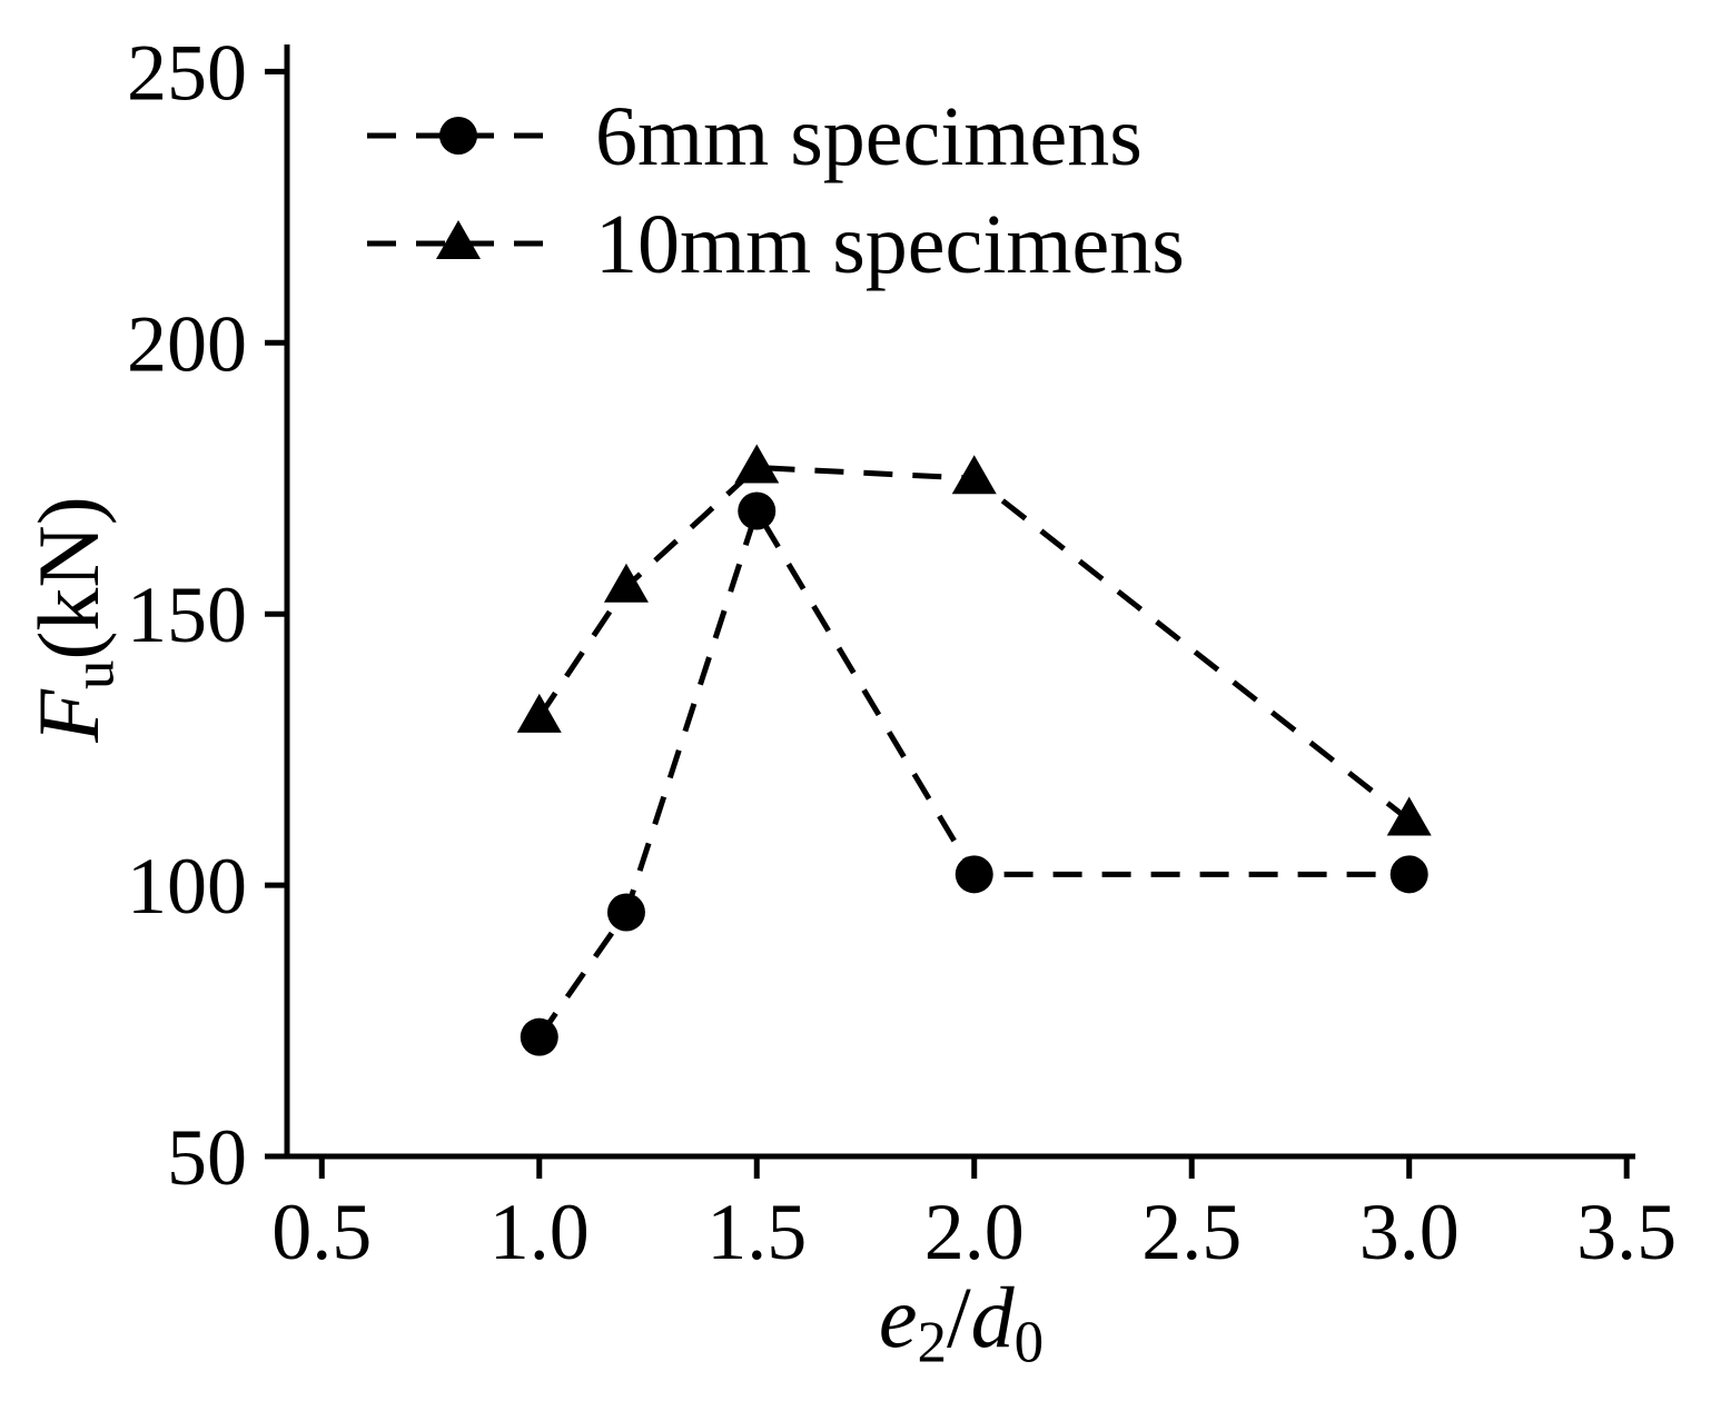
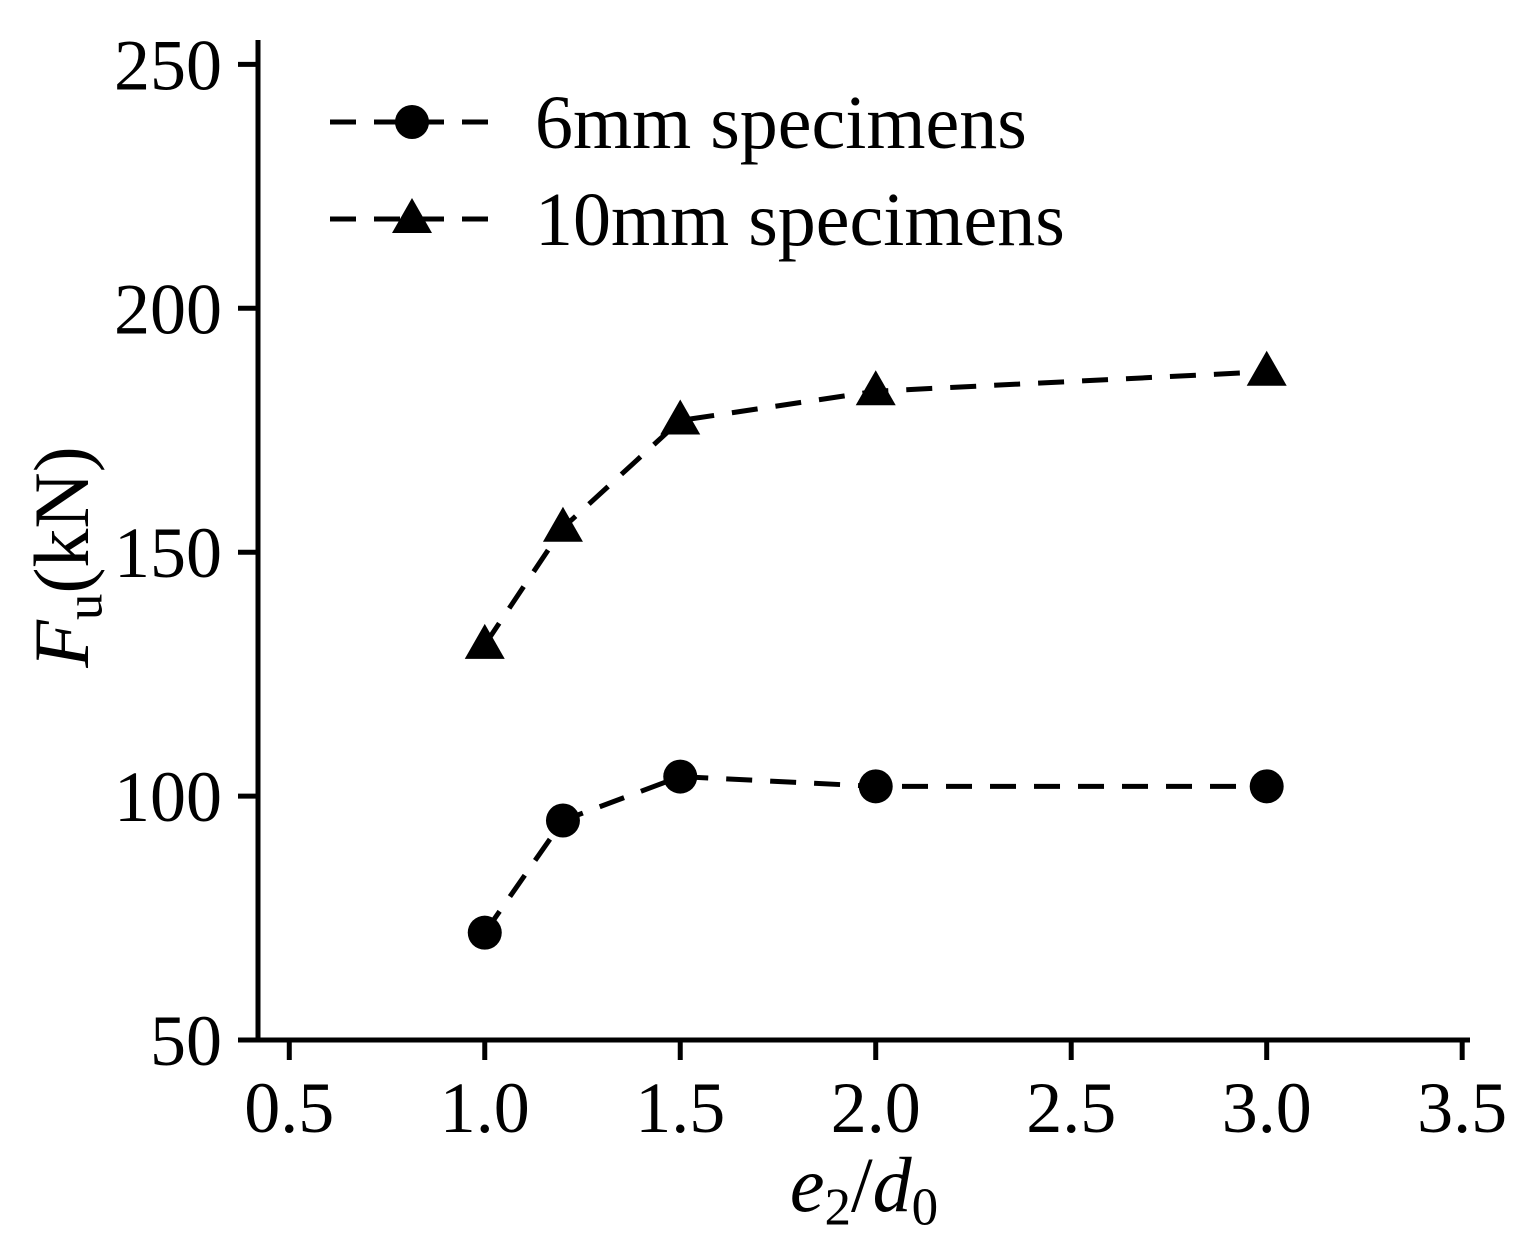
6mm specimens/1.5: 169 -> 104
10mm specimens/2.0: 175 -> 183
10mm specimens/3.0: 112 -> 187
